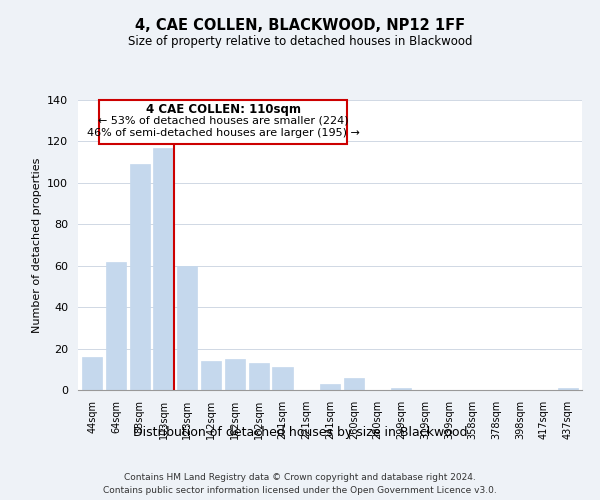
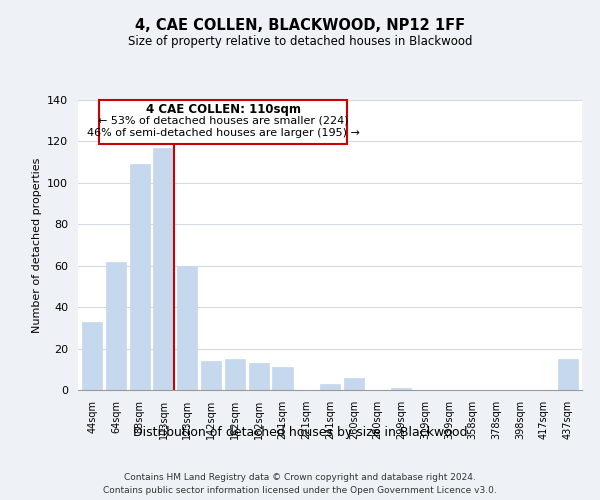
44sqm: 16 -> 33
437sqm: 1 -> 15
